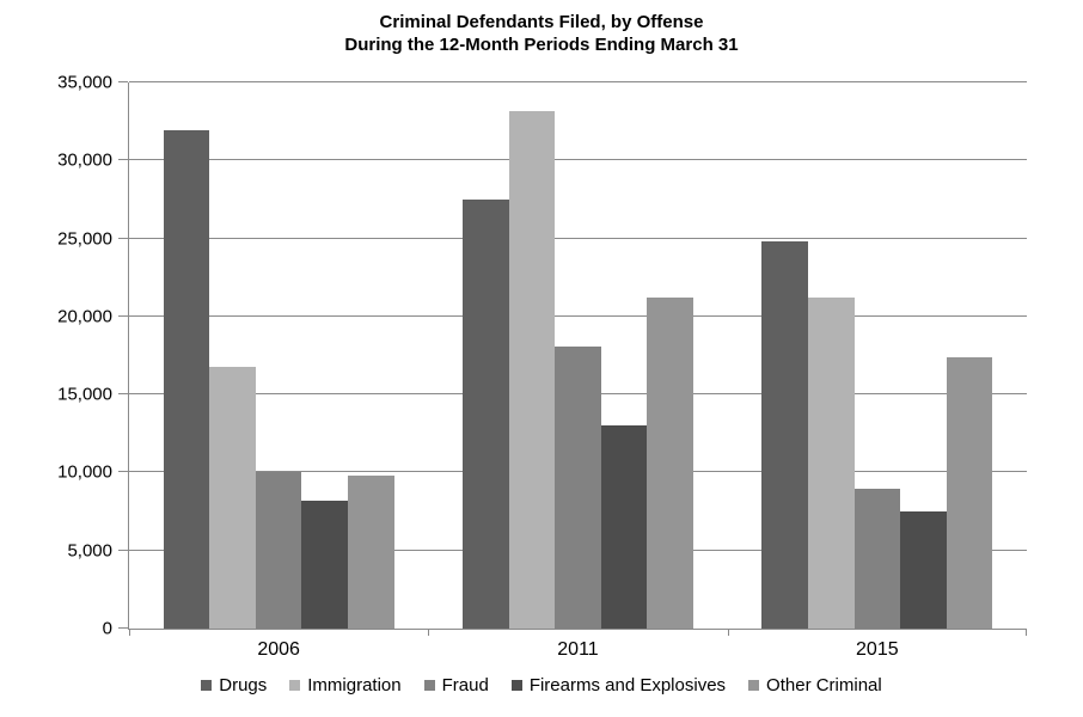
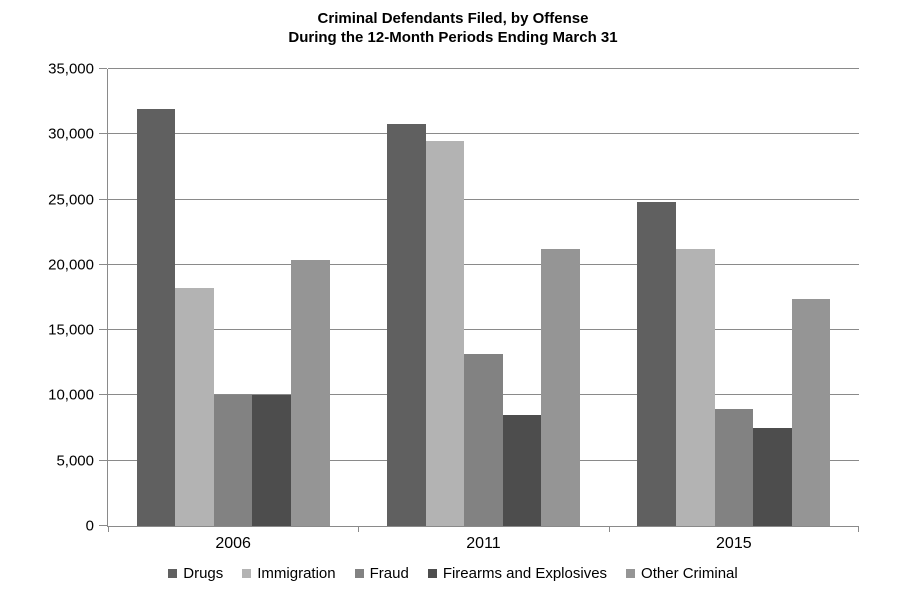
Immigration/2006: 16800 -> 18200
Firearms and Explosives/2006: 8200 -> 10000
Other Criminal/2006: 9800 -> 20400
Drugs/2011: 27500 -> 30800
Immigration/2011: 33200 -> 29500
Fraud/2011: 18100 -> 13200
Firearms and Explosives/2011: 13000 -> 8500
